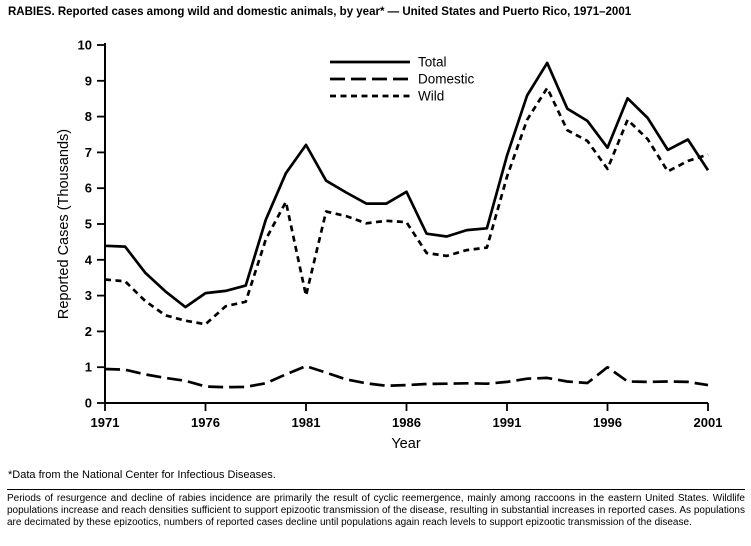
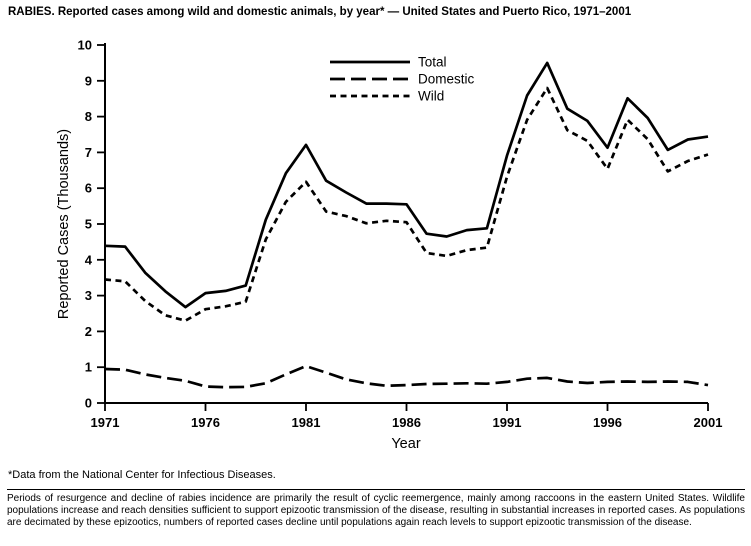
Wild/1976: 2.2 -> 2.6
Wild/1981: 3.0 -> 6.2
Total/1986: 5.9 -> 5.5
Domestic/1996: 1.0 -> 0.6
Total/2001: 6.5 -> 7.4
